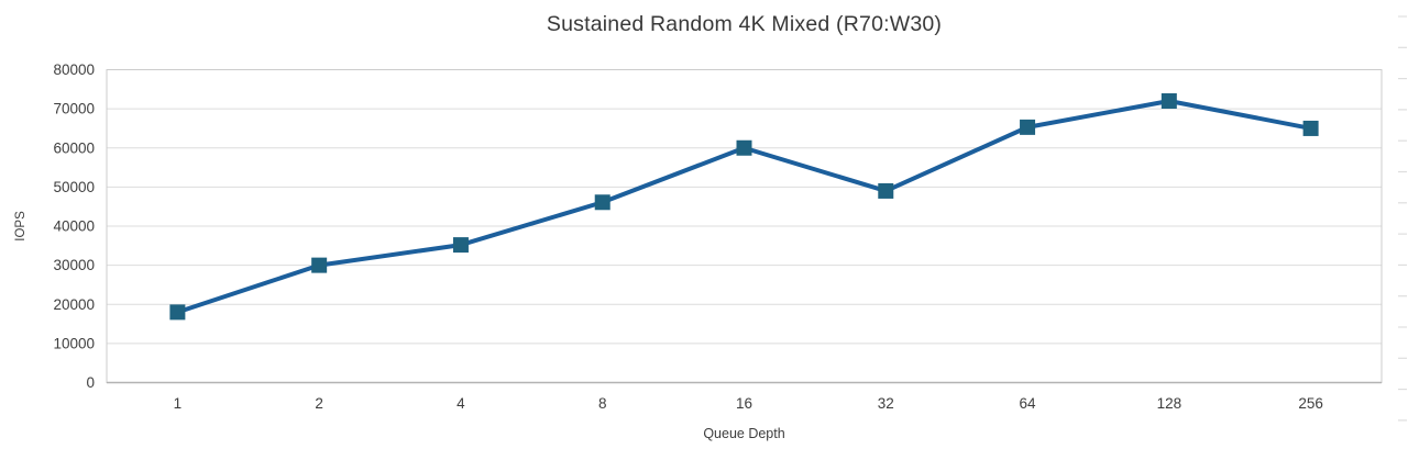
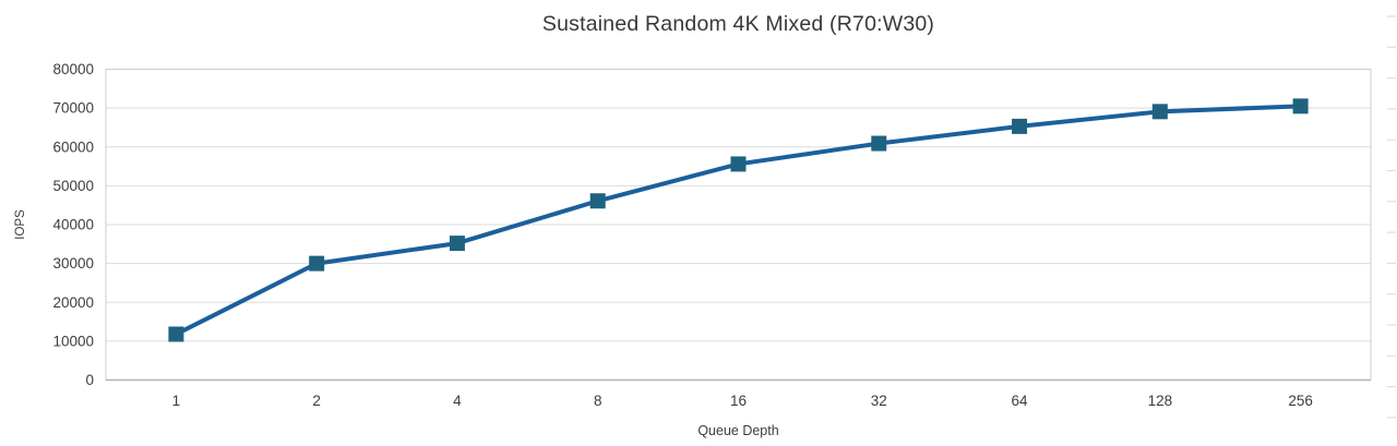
1: 18000 -> 12000
16: 60000 -> 56000
32: 49000 -> 61000
128: 72000 -> 69000
256: 65000 -> 70000
